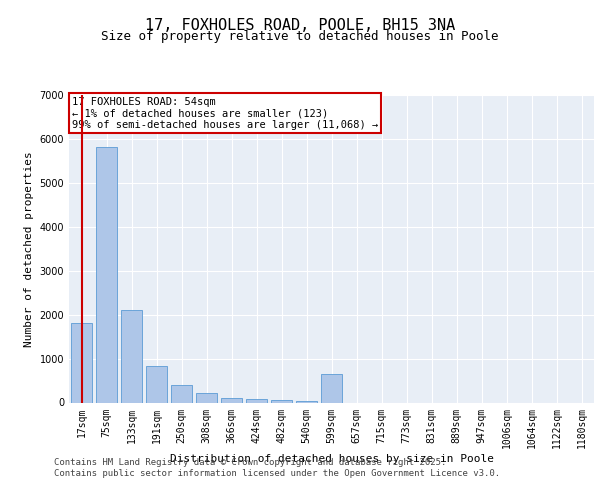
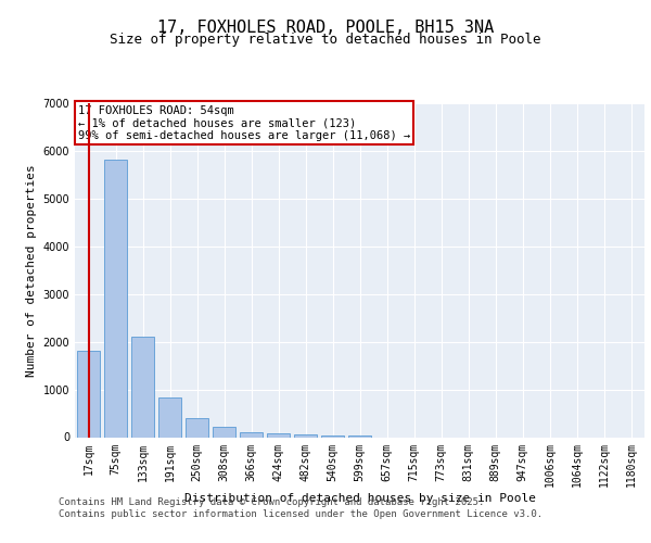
599sqm: 650 -> 40
